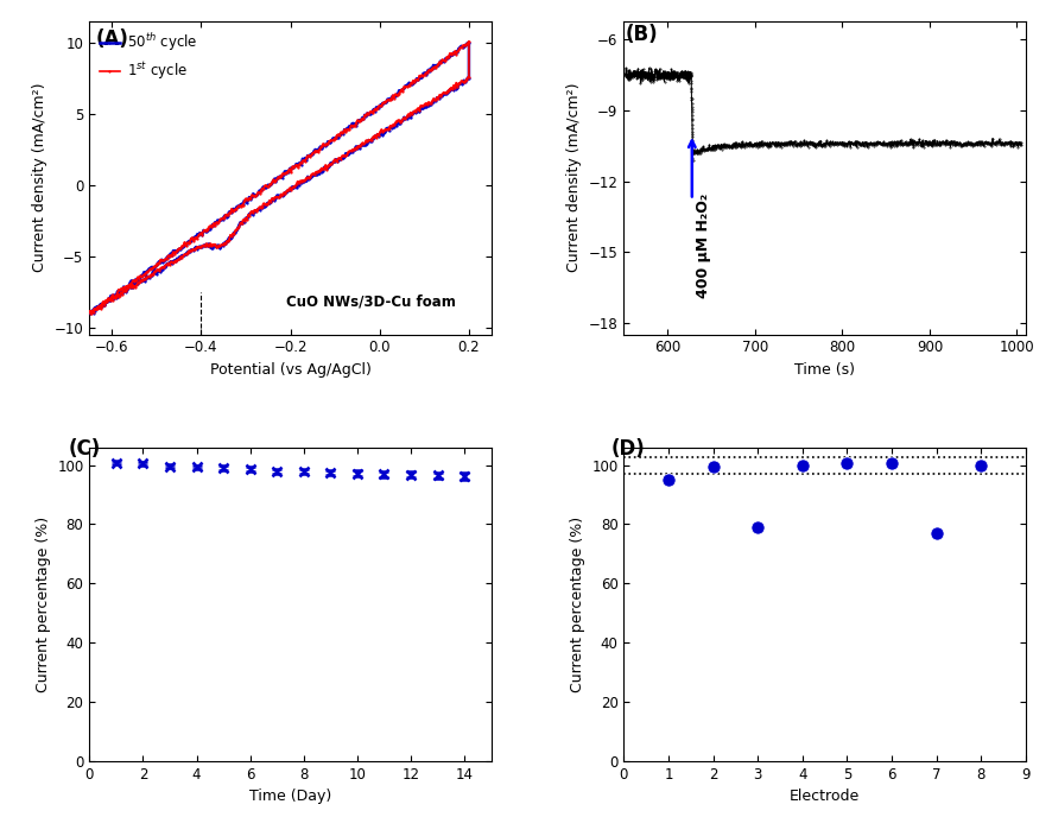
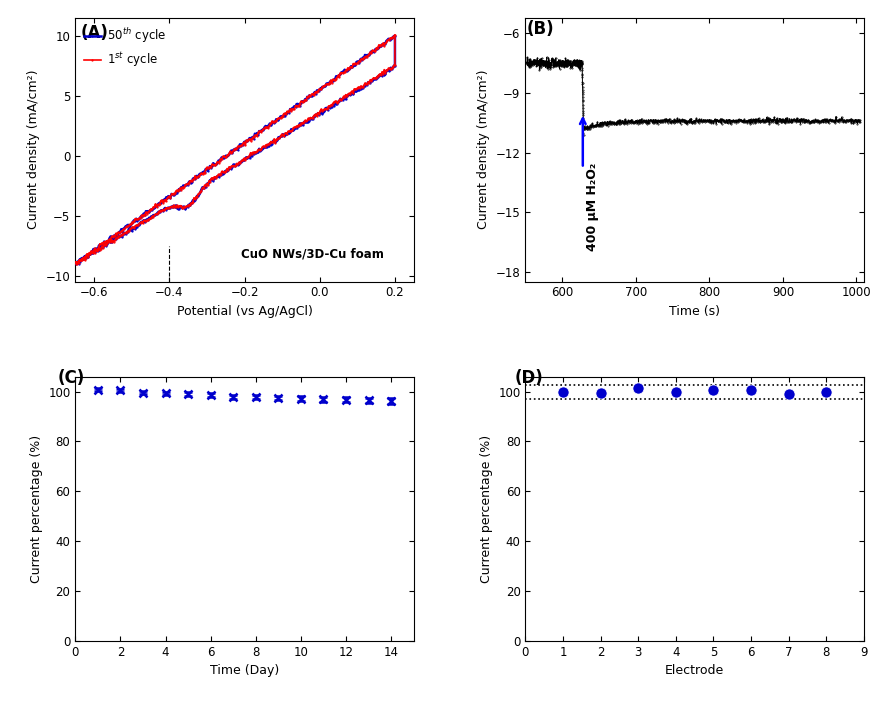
1: 95.0 -> 100.0
3: 79.0 -> 101.5
7: 77.0 -> 99.0
